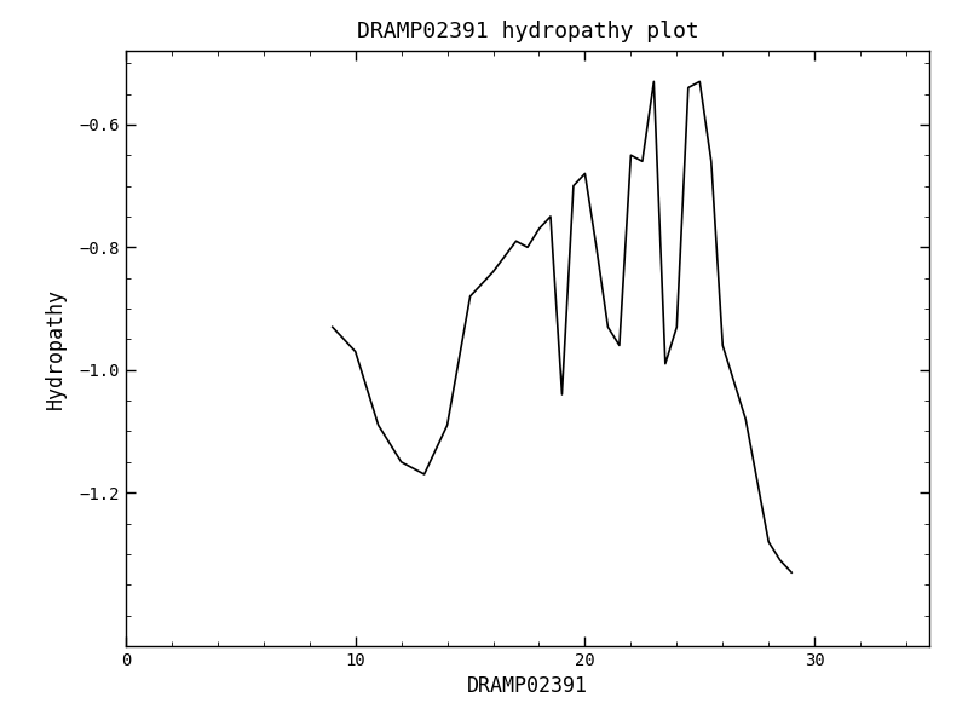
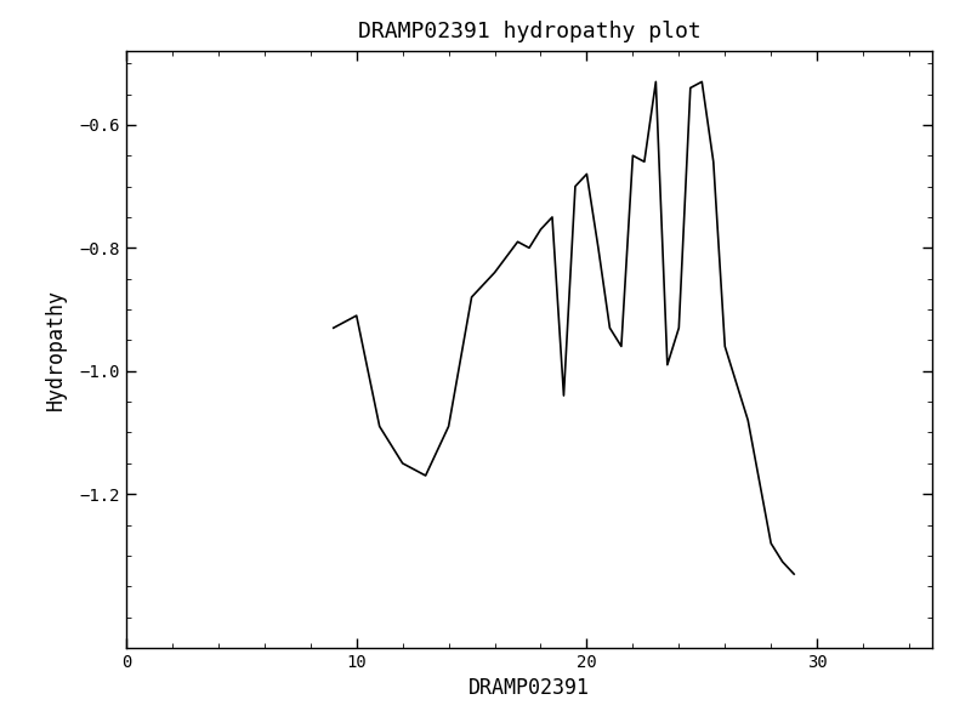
10: -0.97 -> -0.91
